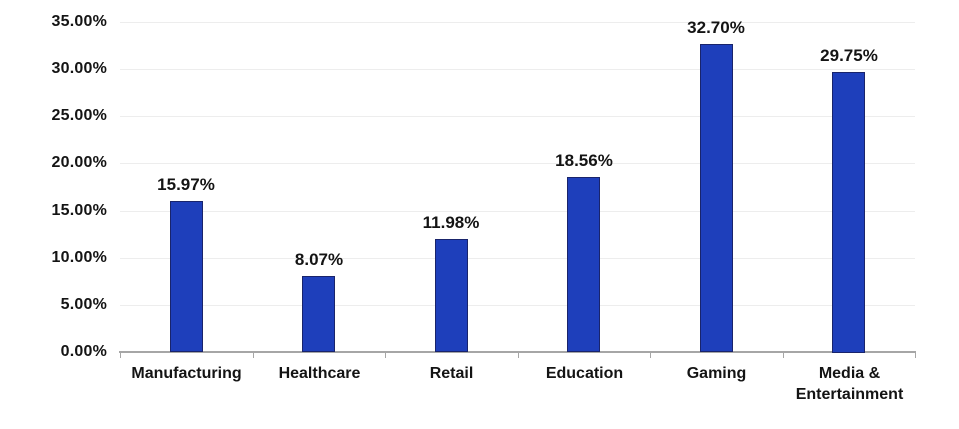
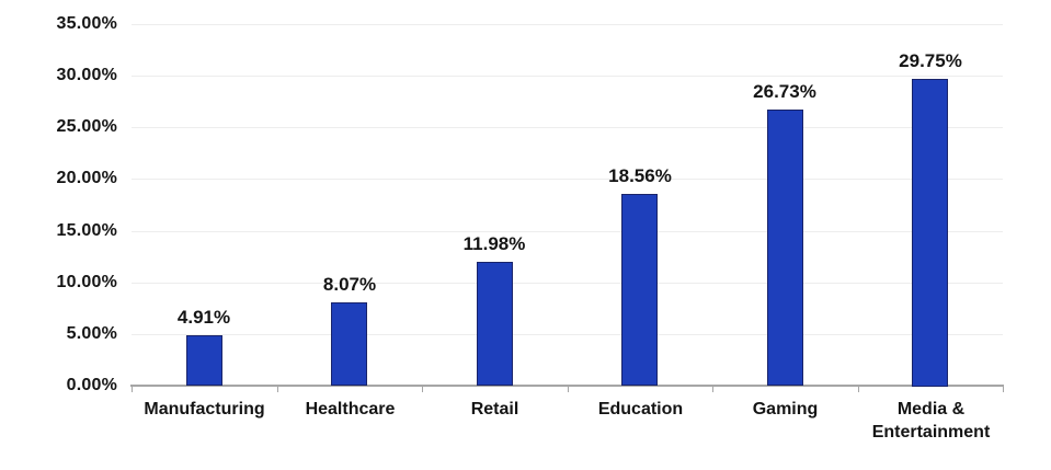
Manufacturing: 15.97% -> 4.91%
Gaming: 32.70% -> 26.73%
